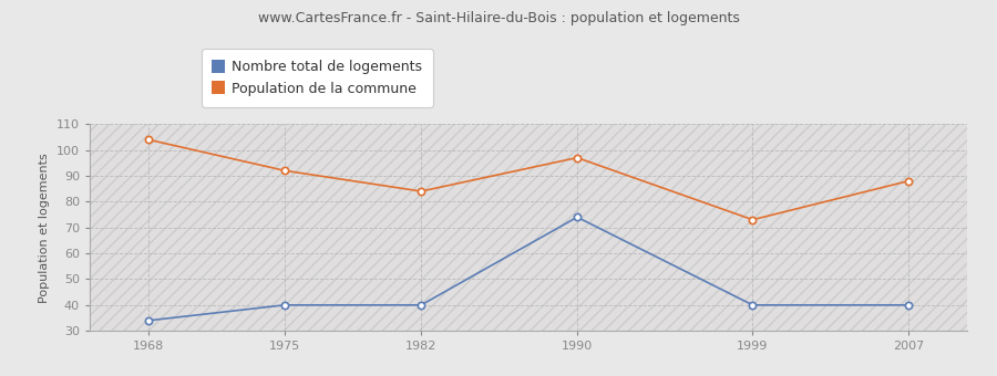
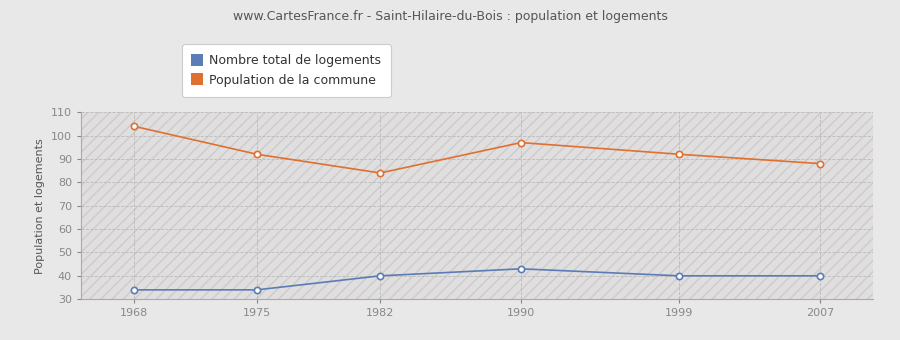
Nombre total de logements/1975: 40 -> 34
Nombre total de logements/1990: 74 -> 43
Population de la commune/1999: 73 -> 92
